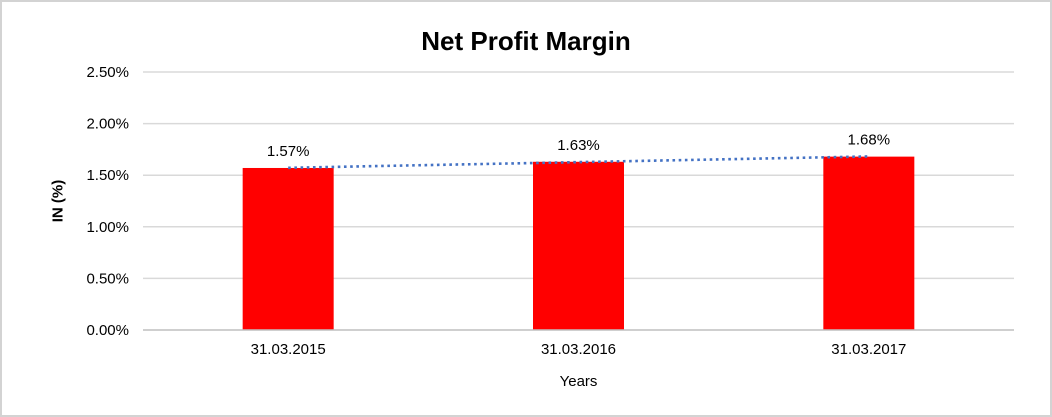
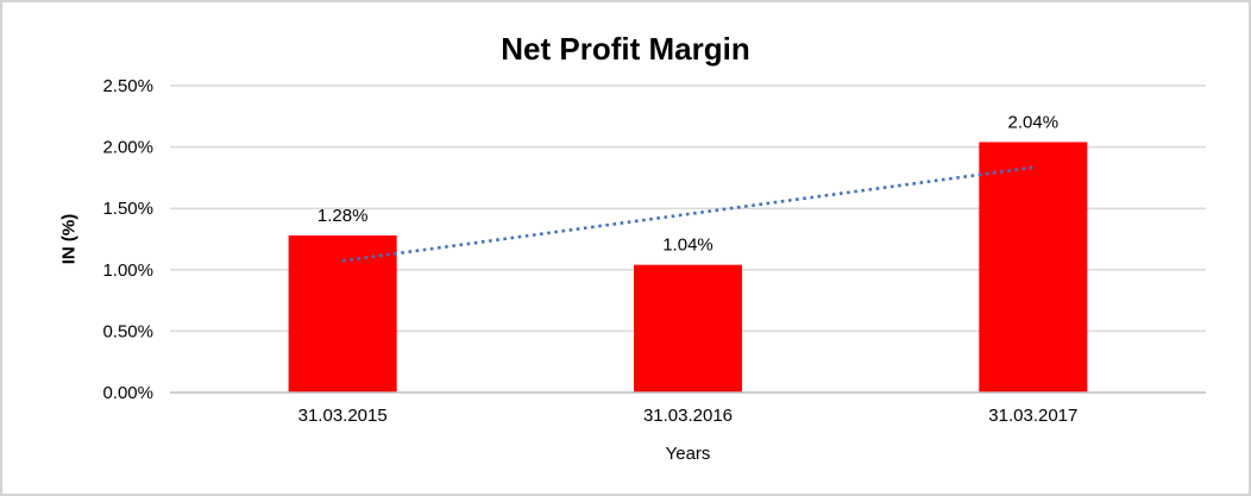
31.03.2015: 1.57% -> 1.28%
31.03.2016: 1.63% -> 1.04%
31.03.2017: 1.68% -> 2.04%
